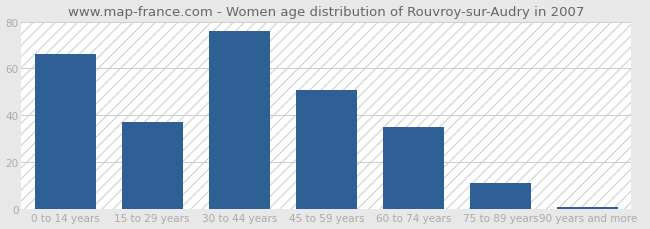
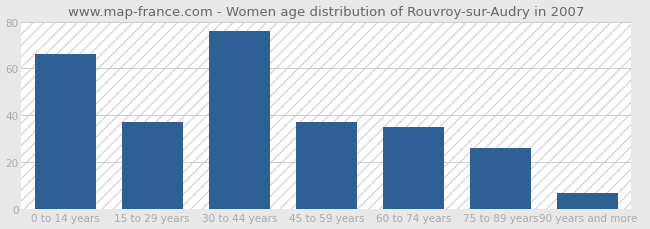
45 to 59 years: 51 -> 37
75 to 89 years: 11 -> 26
90 years and more: 1 -> 7
